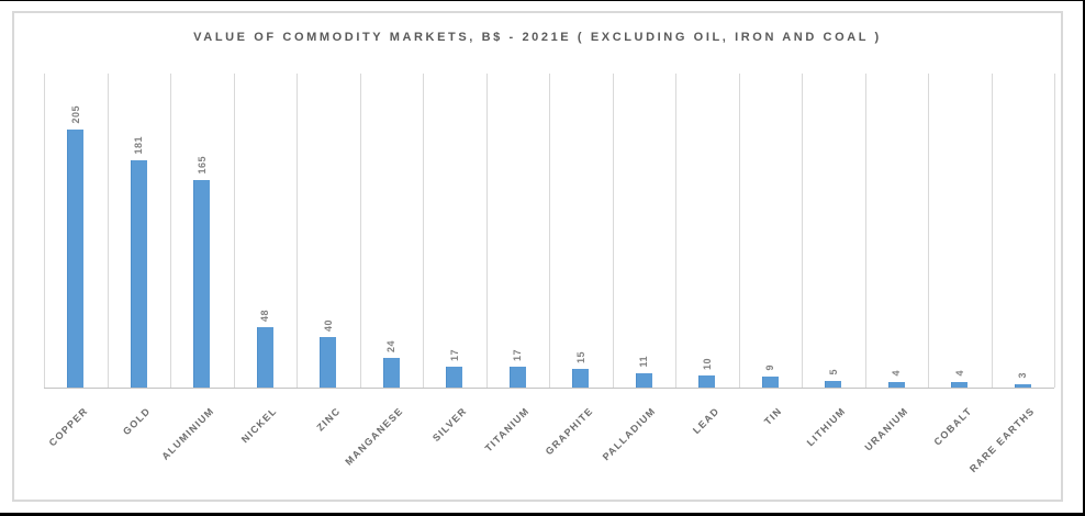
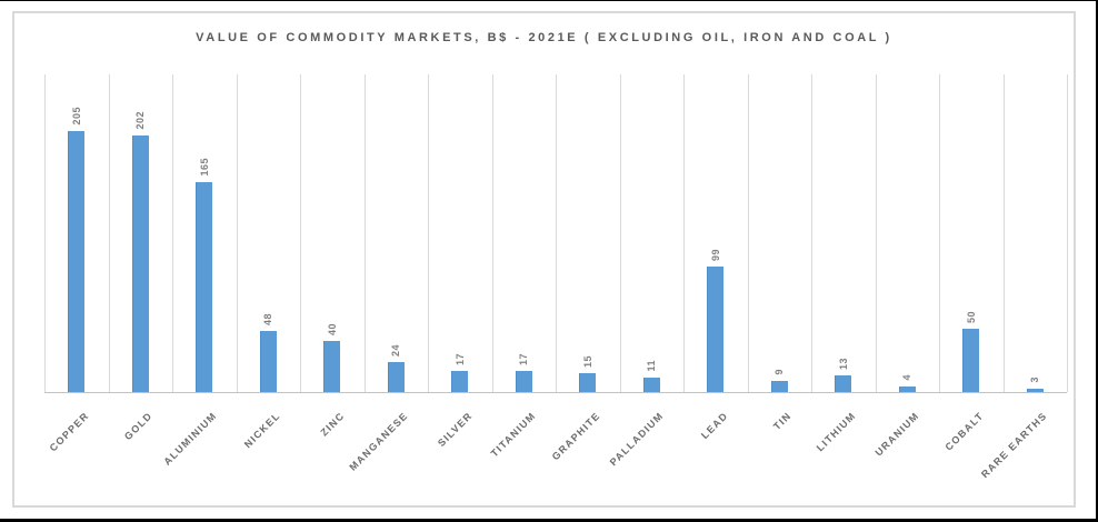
GOLD: 181 -> 202
LEAD: 10 -> 99
LITHIUM: 5 -> 13
COBALT: 4 -> 50
